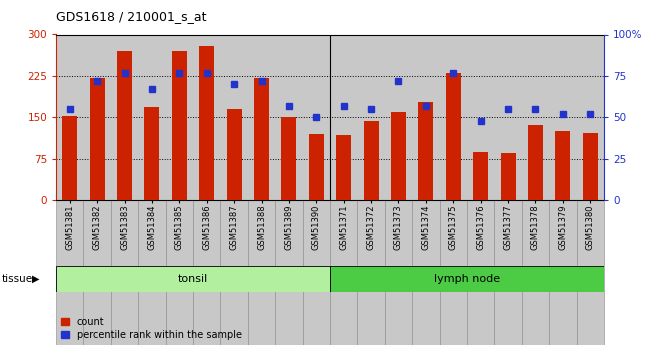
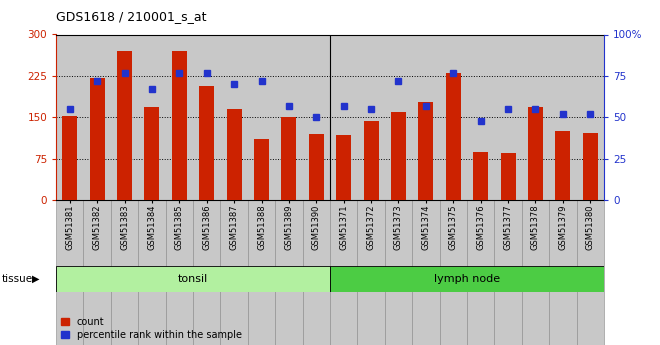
count/GSM51386: 280 -> 206
count/GSM51388: 222 -> 110
count/GSM51378: 136 -> 168
